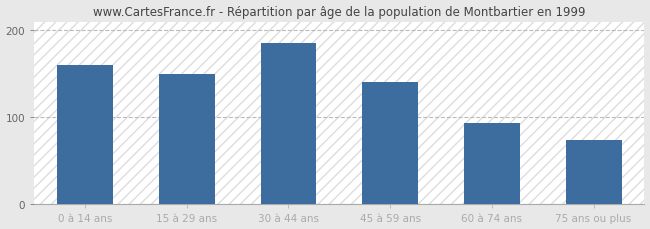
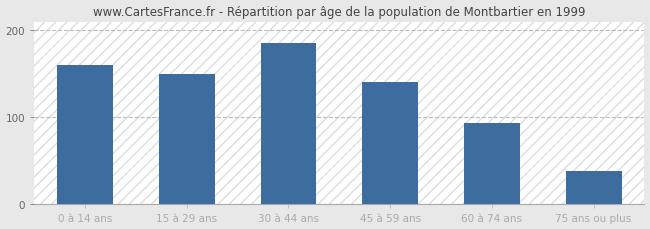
75 ans ou plus: 74 -> 38
